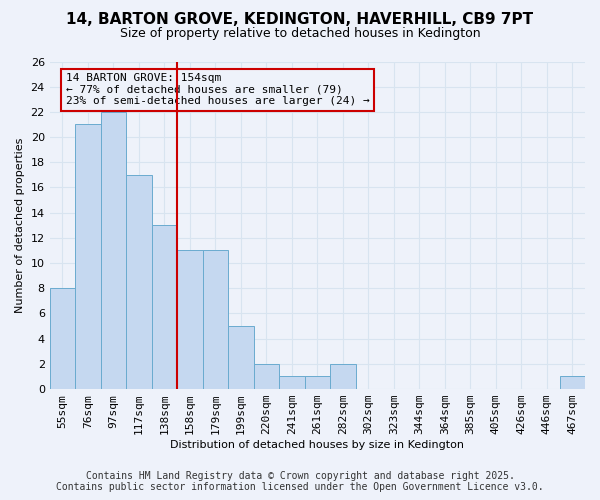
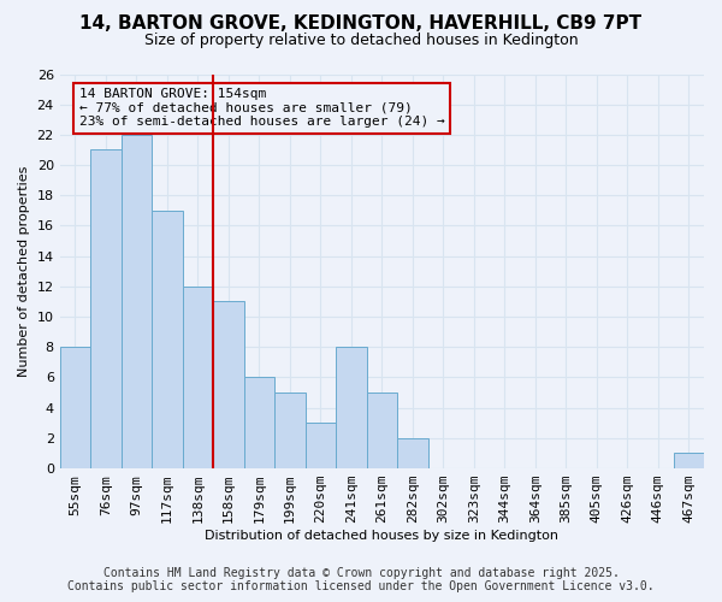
138sqm: 13 -> 12
179sqm: 11 -> 6
220sqm: 2 -> 3
241sqm: 1 -> 8
261sqm: 1 -> 5
